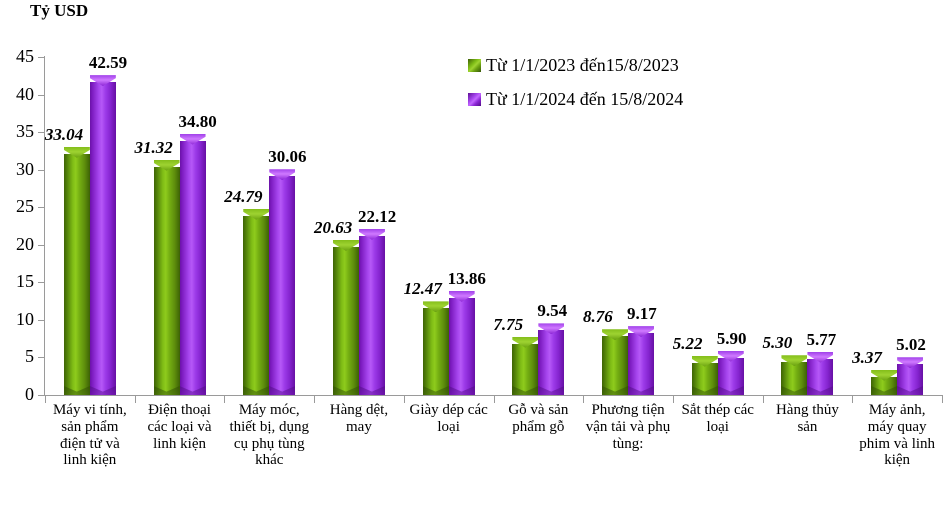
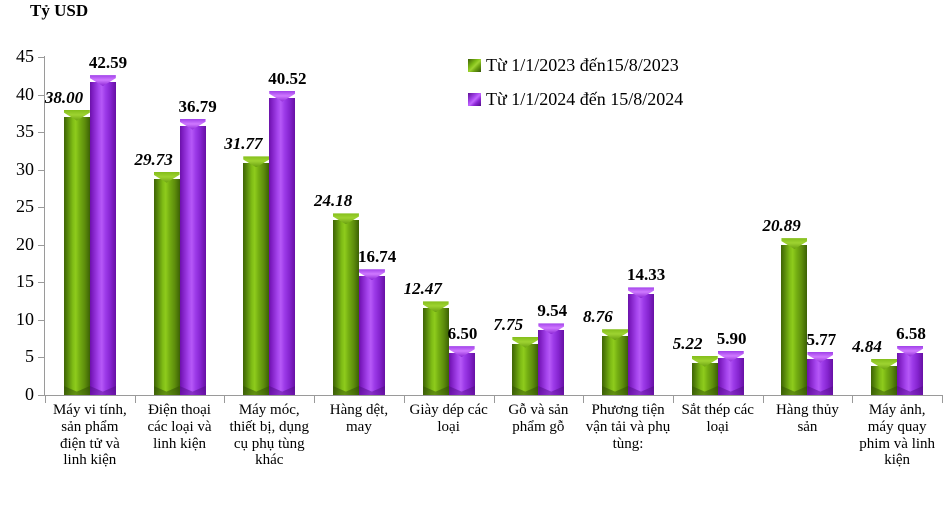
Từ 1/1/2023 đến15/8/2023/Máy vi tính, sản phẩm điện tử và linh kiện: 33.04 -> 38.00
Từ 1/1/2023 đến15/8/2023/Điện thoại các loại và linh kiện: 31.32 -> 29.73
Từ 1/1/2024 đến 15/8/2024/Điện thoại các loại và linh kiện: 34.80 -> 36.79
Từ 1/1/2023 đến15/8/2023/Máy móc, thiết bị, dụng cụ phụ tùng khác: 24.79 -> 31.77
Từ 1/1/2024 đến 15/8/2024/Máy móc, thiết bị, dụng cụ phụ tùng khác: 30.06 -> 40.52
Từ 1/1/2023 đến15/8/2023/Hàng dệt, may: 20.63 -> 24.18
Từ 1/1/2024 đến 15/8/2024/Hàng dệt, may: 22.12 -> 16.74
Từ 1/1/2024 đến 15/8/2024/Giày dép các loại: 13.86 -> 6.50
Từ 1/1/2024 đến 15/8/2024/Phương tiện vận tải và phụ tùng:: 9.17 -> 14.33
Từ 1/1/2023 đến15/8/2023/Hàng thủy sản: 5.30 -> 20.89
Từ 1/1/2023 đến15/8/2023/Máy ảnh, máy quay phim và linh kiện: 3.37 -> 4.84
Từ 1/1/2024 đến 15/8/2024/Máy ảnh, máy quay phim và linh kiện: 5.02 -> 6.58
